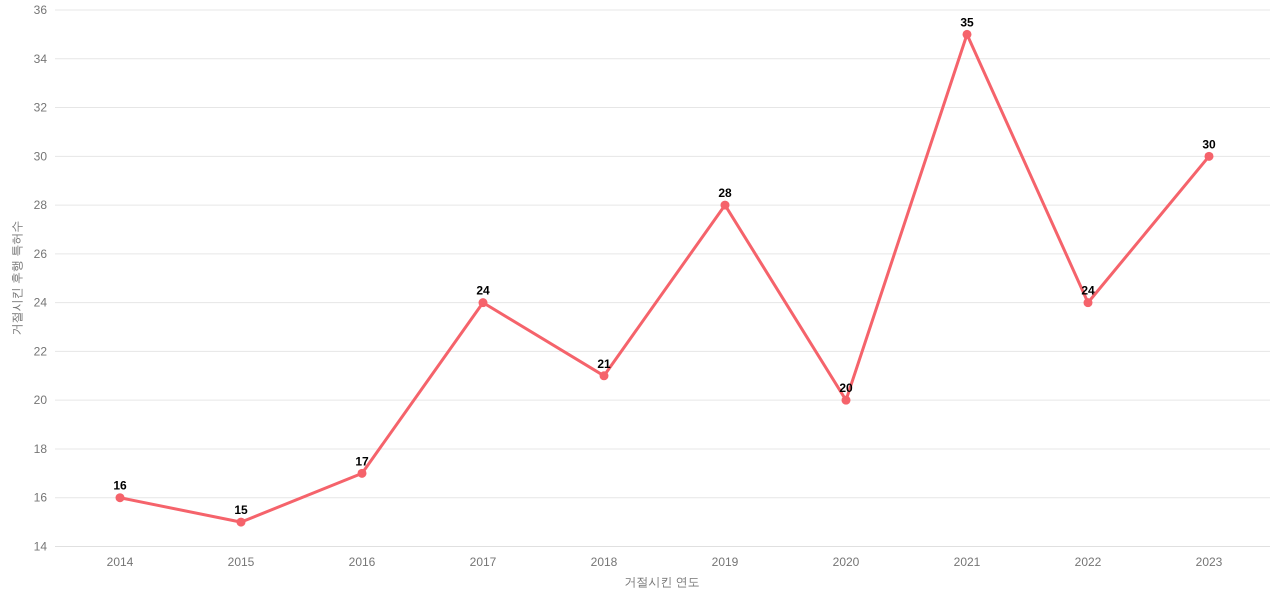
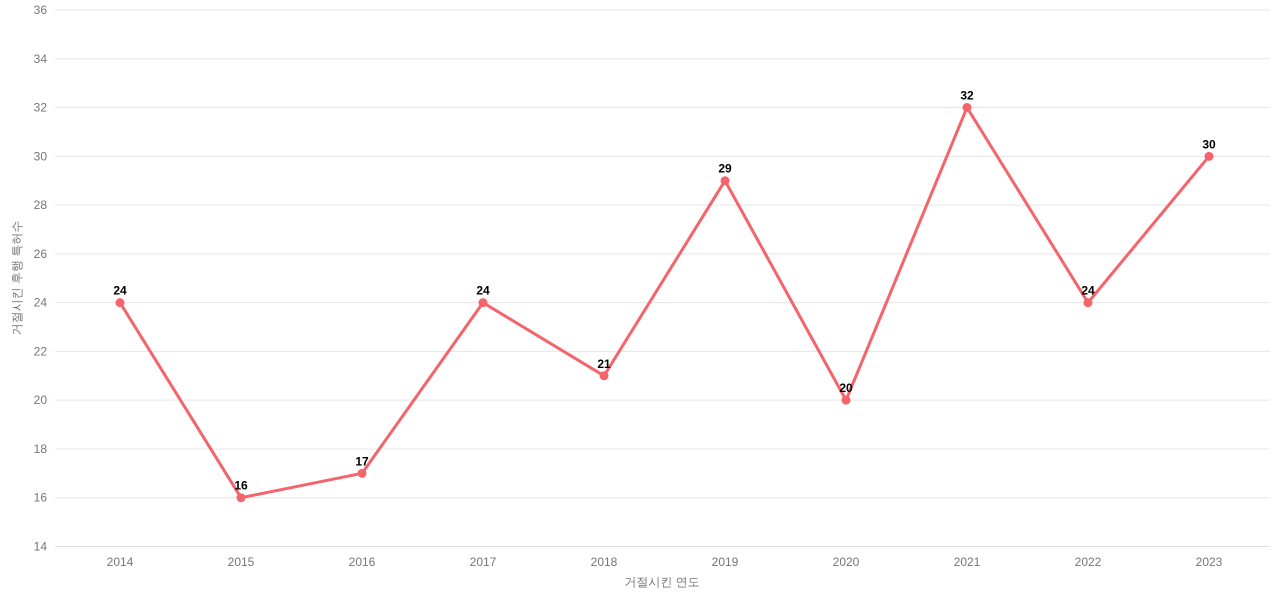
2014: 16 -> 24
2015: 15 -> 16
2019: 28 -> 29
2021: 35 -> 32
